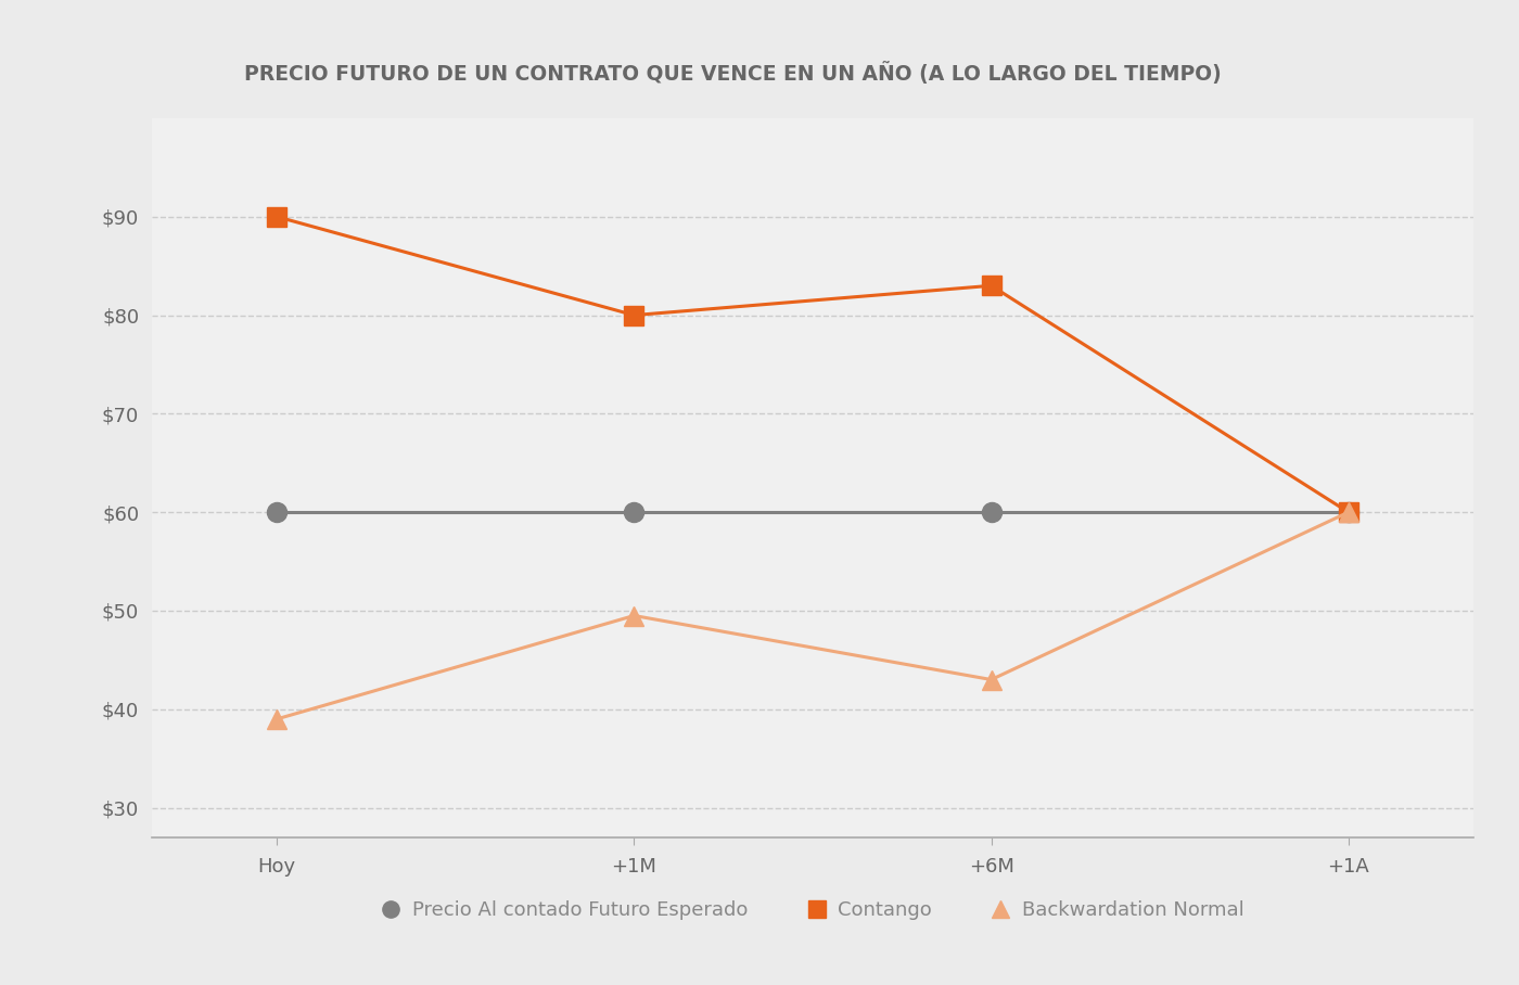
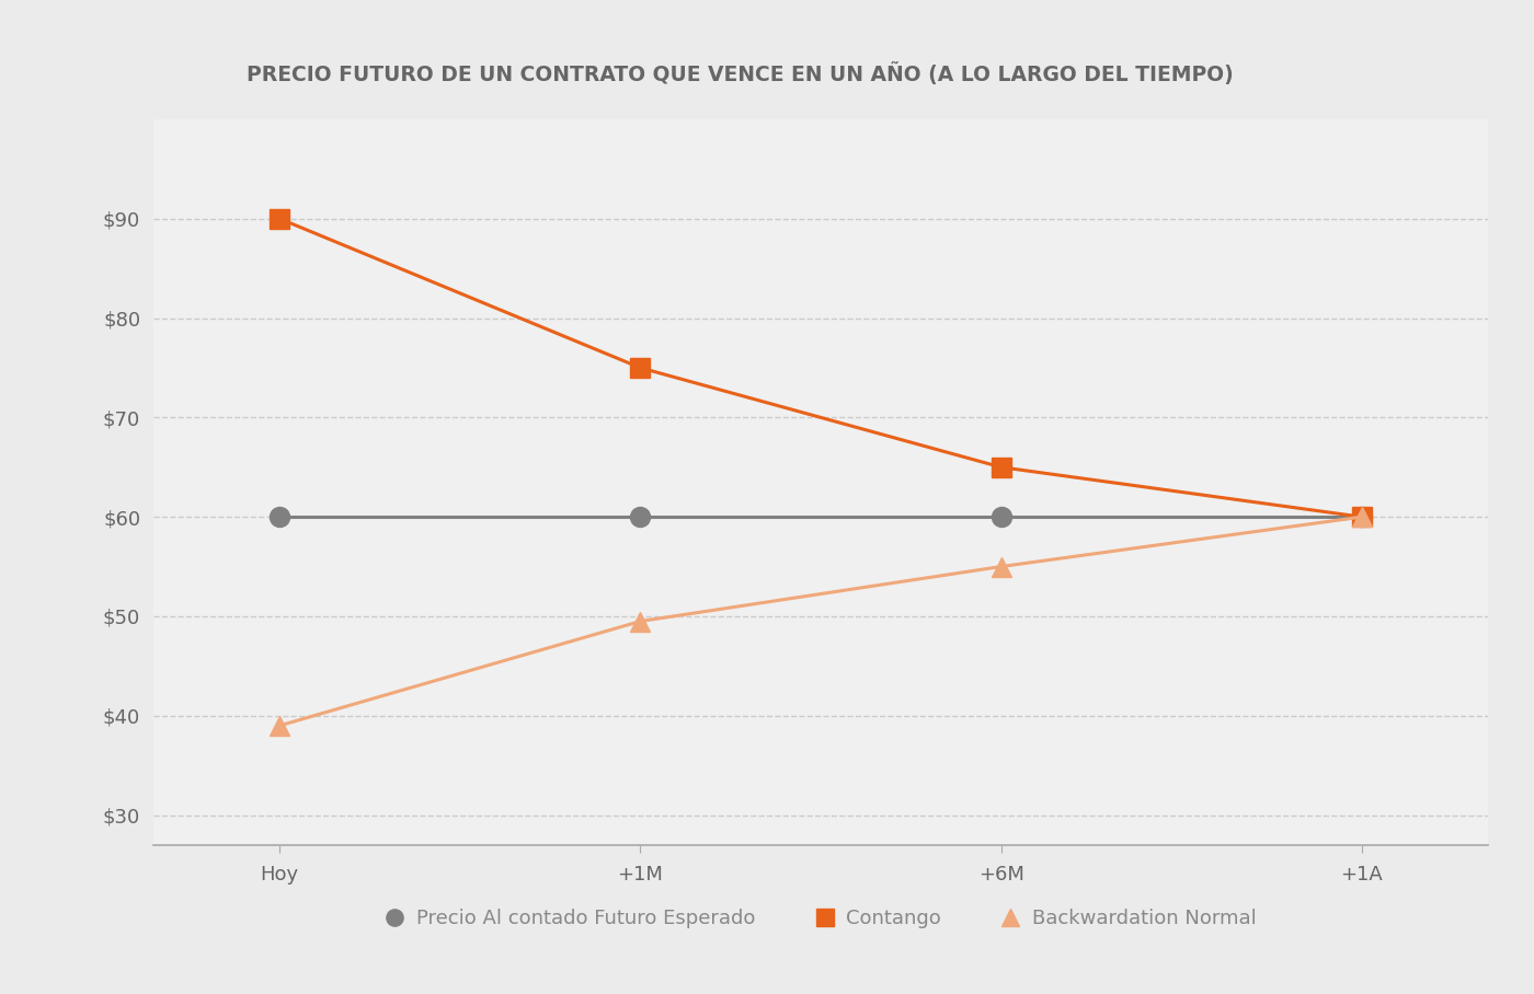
Contango/+1M: $80 -> $75
Contango/+6M: $83 -> $65
Backwardation Normal/+6M: $43.0 -> $55.0
